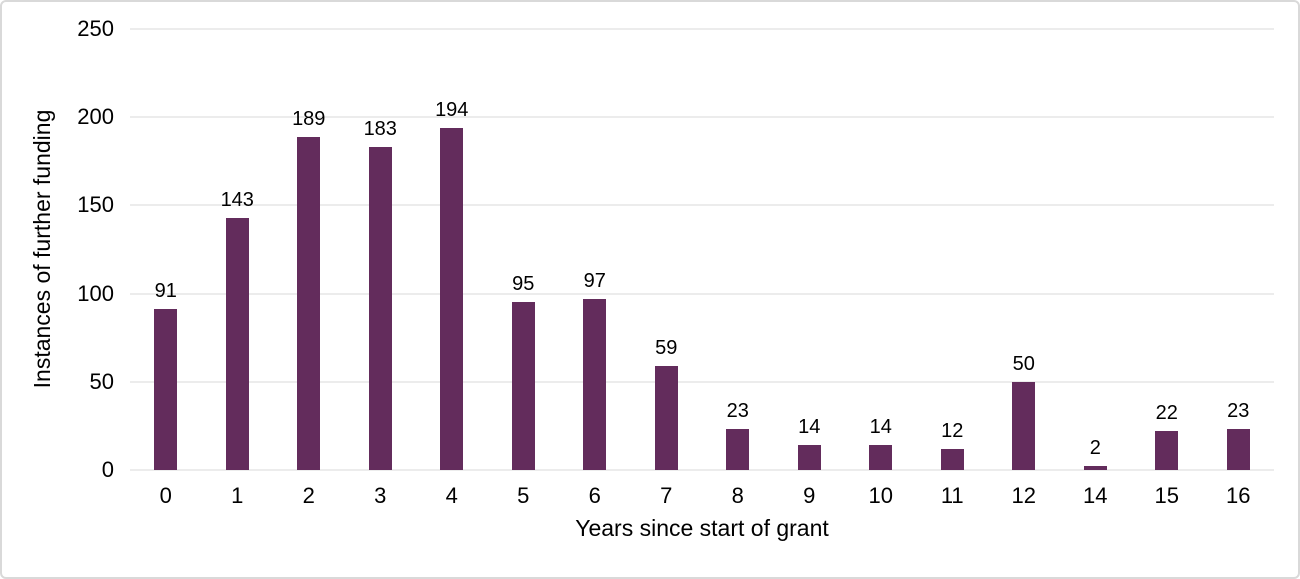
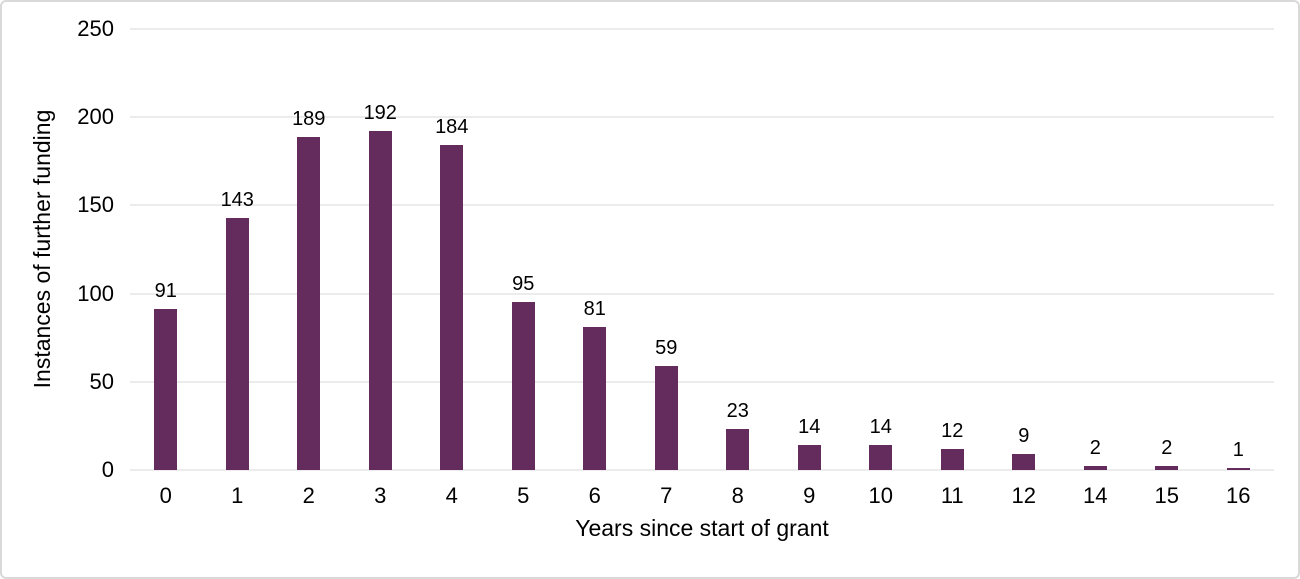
3: 183 -> 192
4: 194 -> 184
6: 97 -> 81
12: 50 -> 9
15: 22 -> 2
16: 23 -> 1
